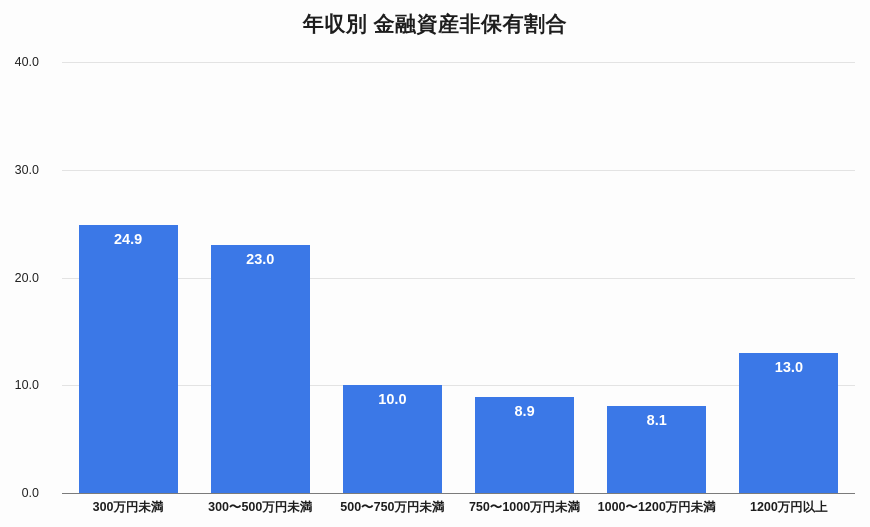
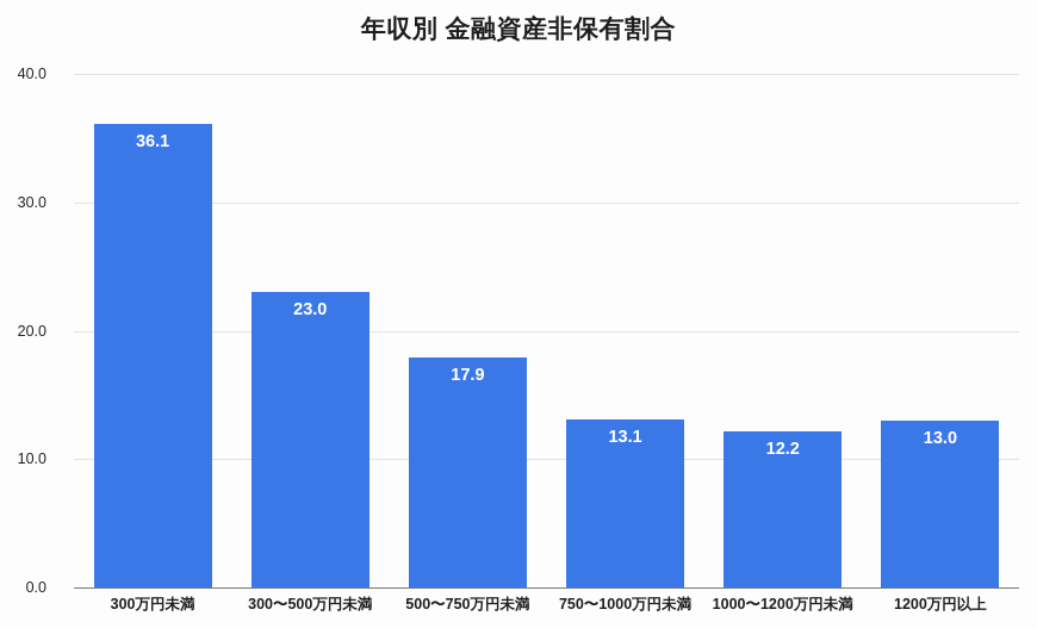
300万円未満: 24.9 -> 36.1
500〜750万円未満: 10.0 -> 17.9
750〜1000万円未満: 8.9 -> 13.1
1000〜1200万円未満: 8.1 -> 12.2
